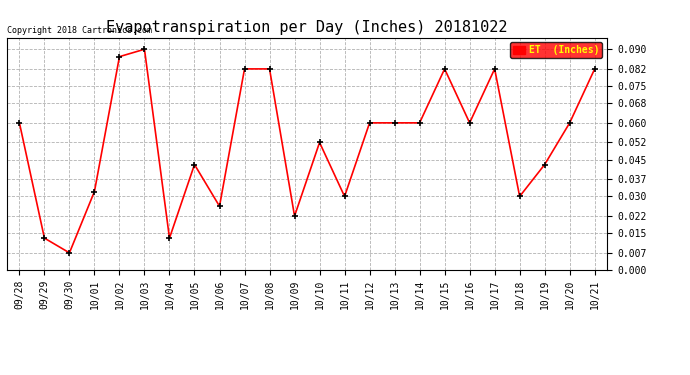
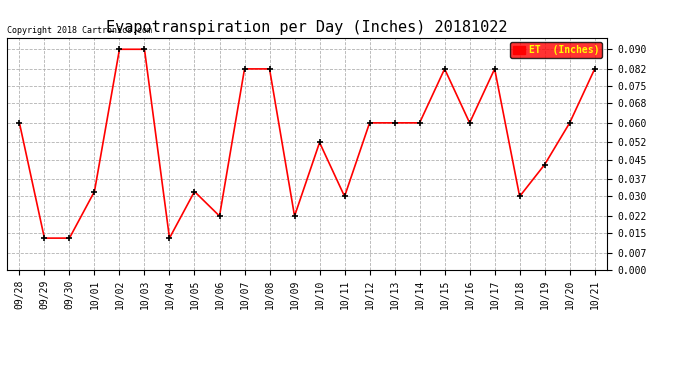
09/30: 0.007 -> 0.013
10/02: 0.087 -> 0.090
10/05: 0.043 -> 0.032
10/06: 0.026 -> 0.022
